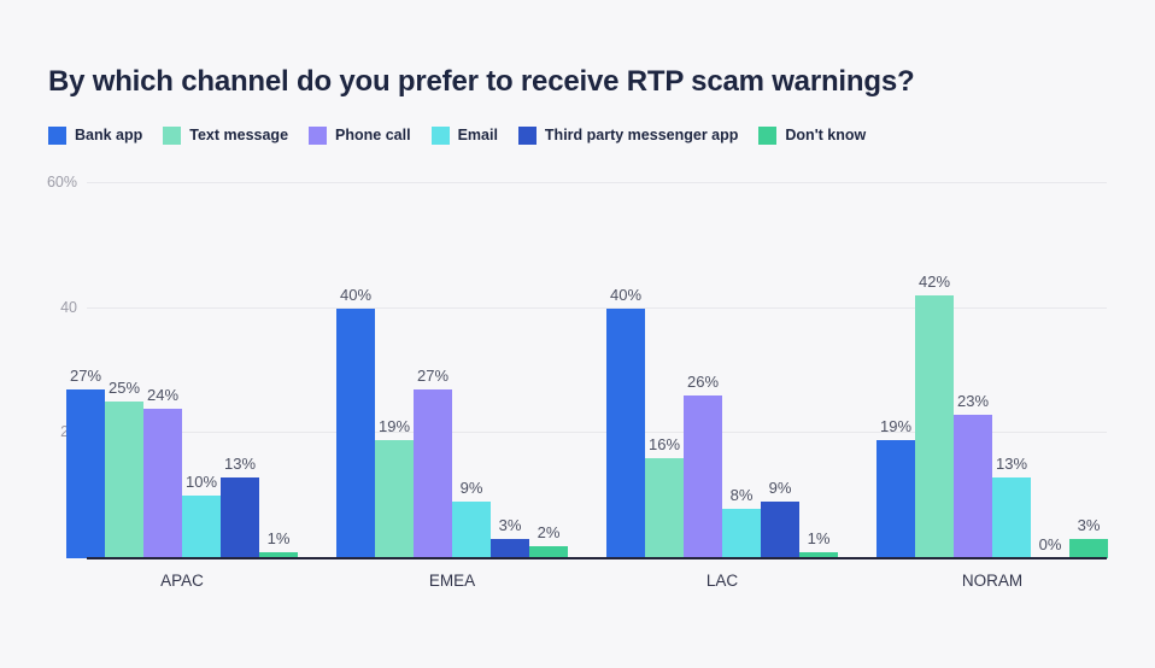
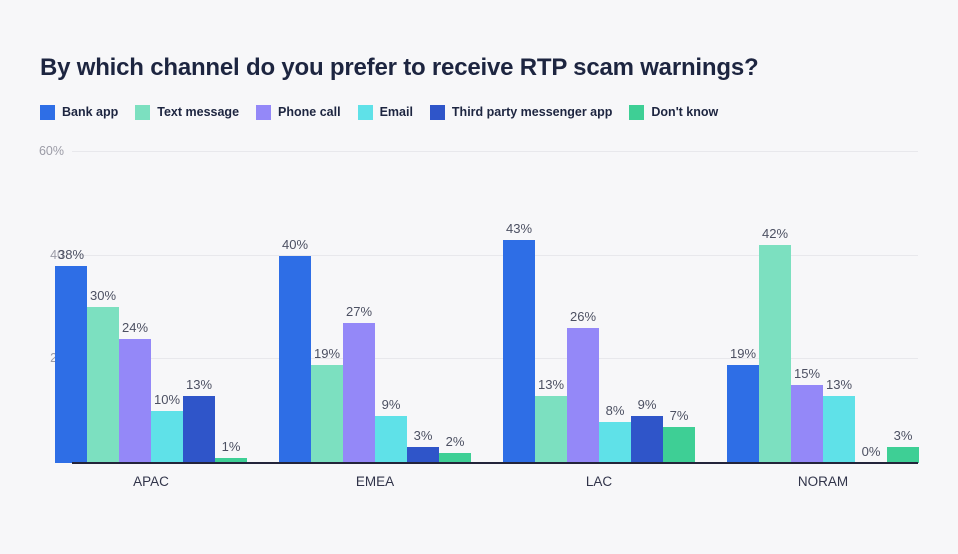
Bank app/APAC: 27% -> 38%
Text message/APAC: 25% -> 30%
Bank app/LAC: 40% -> 43%
Text message/LAC: 16% -> 13%
Don't know/LAC: 1% -> 7%
Phone call/NORAM: 23% -> 15%
